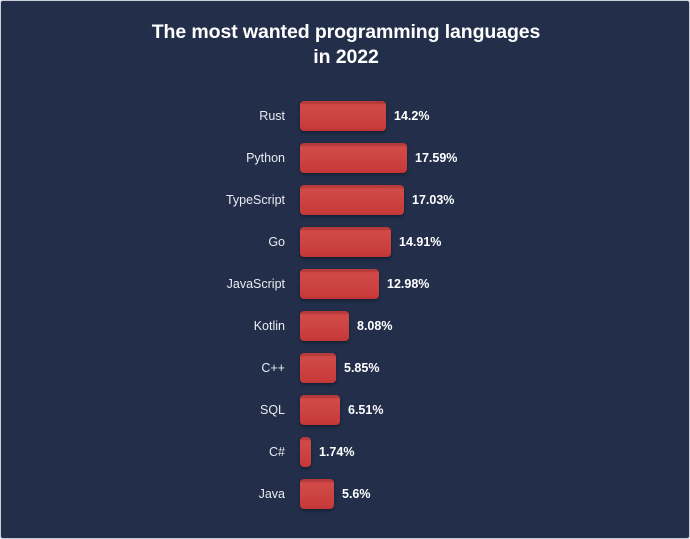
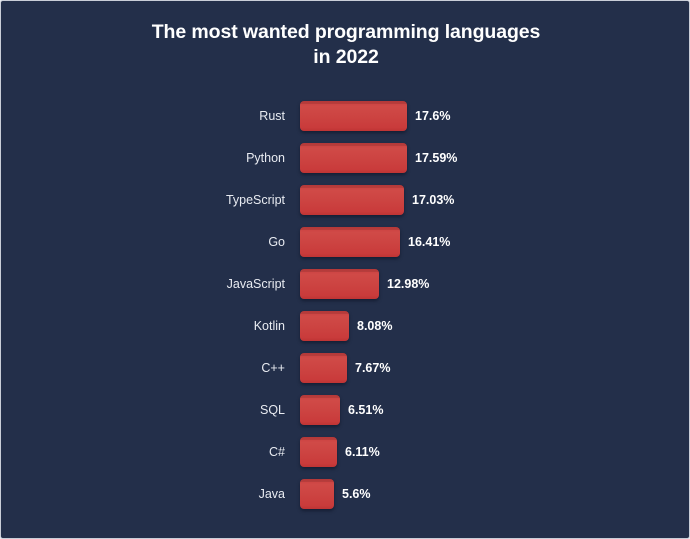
Rust: 14.2% -> 17.6%
Go: 14.91% -> 16.41%
C++: 5.85% -> 7.67%
C#: 1.74% -> 6.11%
